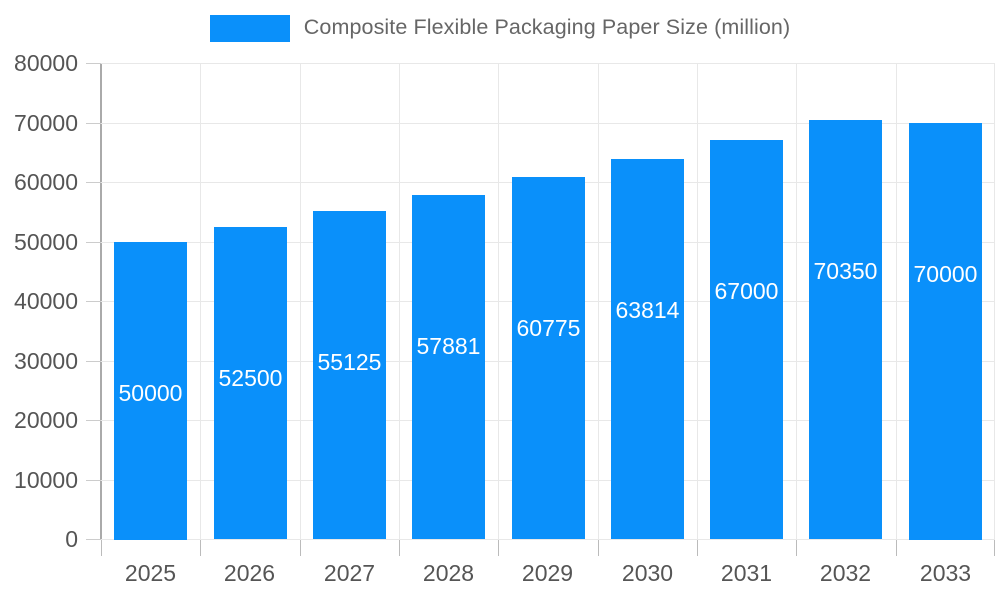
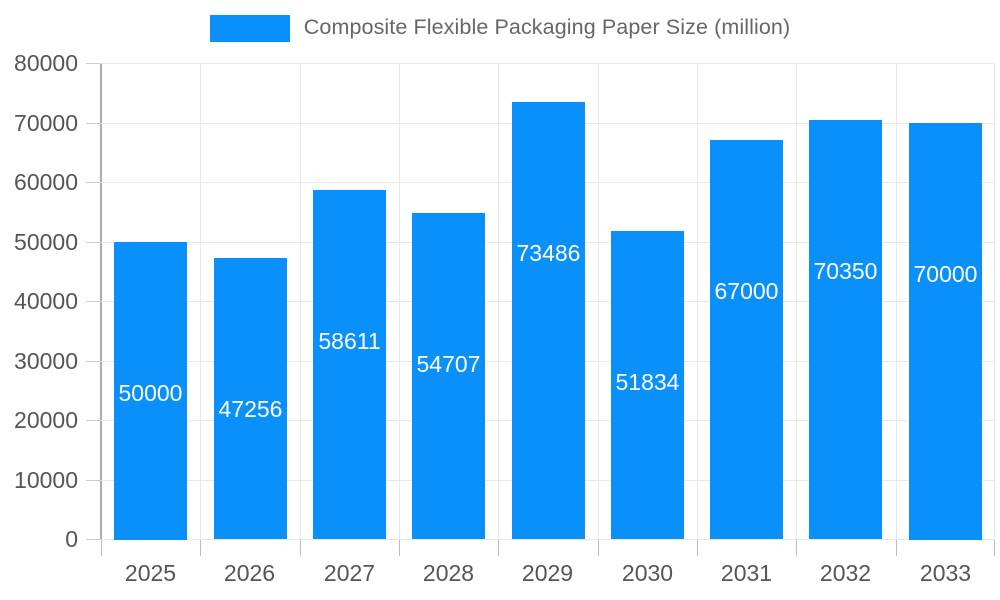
2026: 52500 -> 47256
2027: 55125 -> 58611
2028: 57881 -> 54707
2029: 60775 -> 73486
2030: 63814 -> 51834
